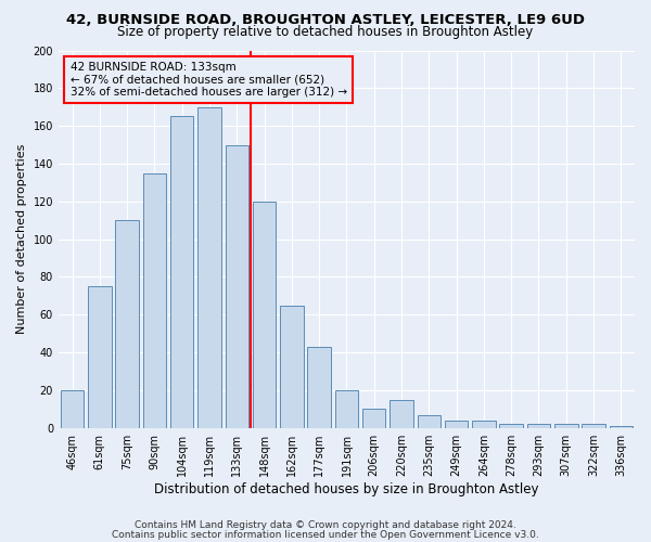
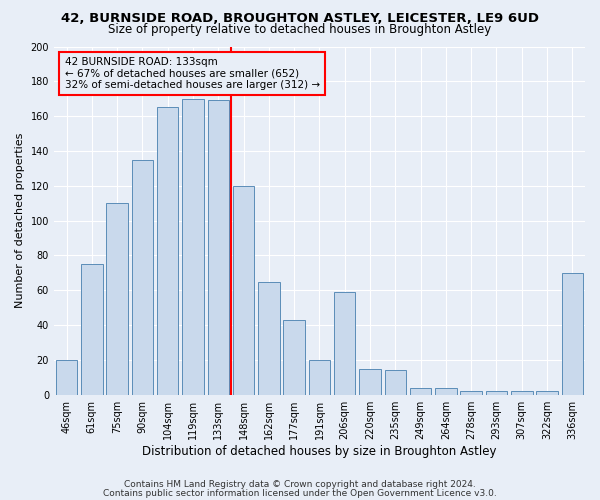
133sqm: 150 -> 169
206sqm: 10 -> 59
235sqm: 7 -> 14
336sqm: 1 -> 70
